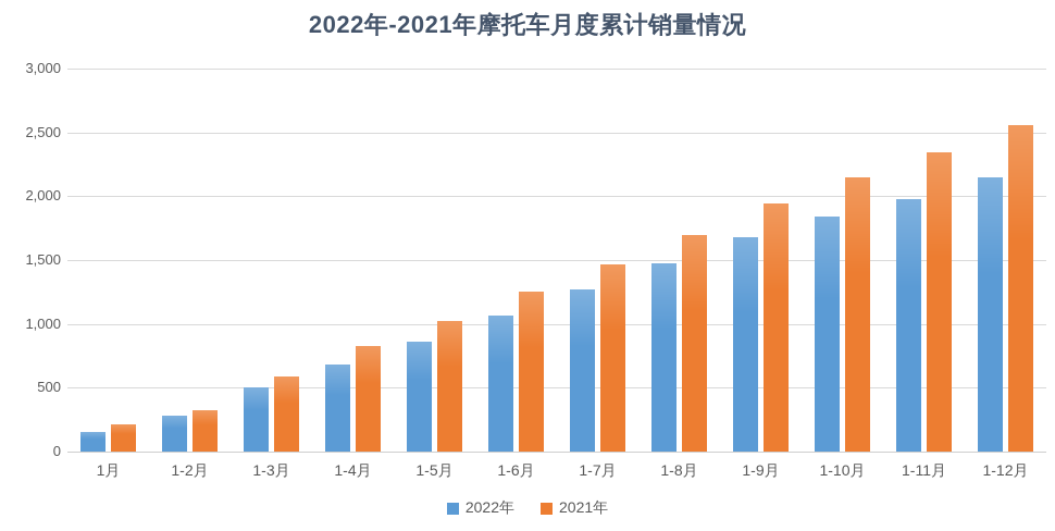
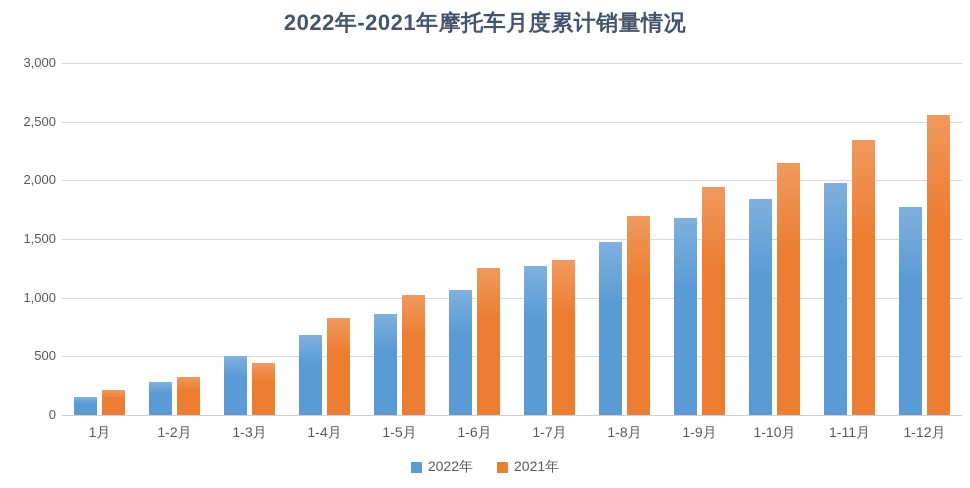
2021年/1-3月: 590 -> 440
2021年/1-7月: 1470 -> 1320
2022年/1-12月: 2140 -> 1770
